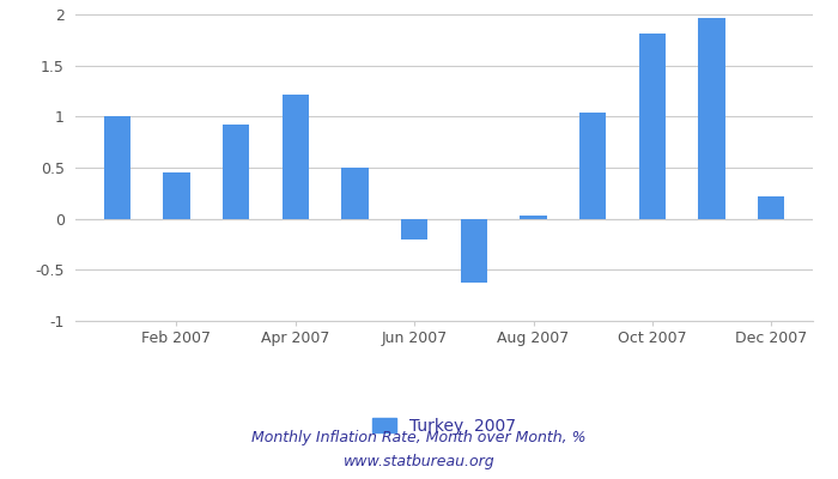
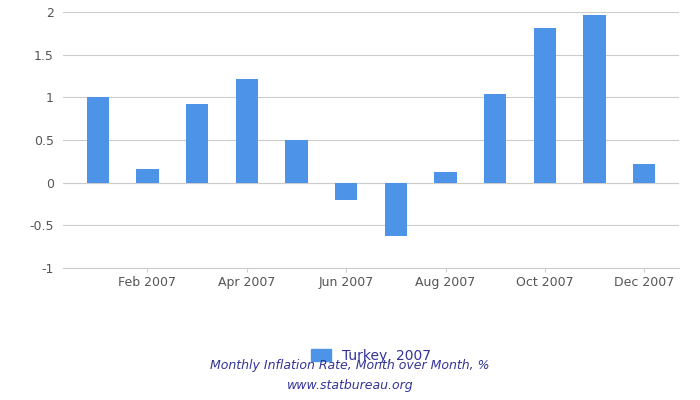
Feb 2007: 0.45 -> 0.16
Aug 2007: 0.03 -> 0.12
